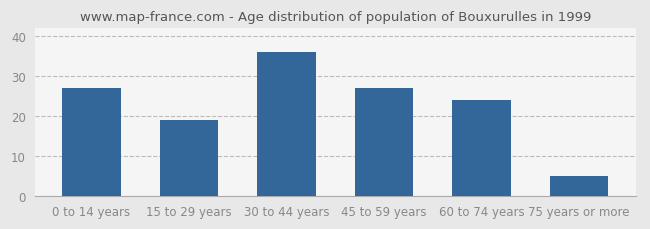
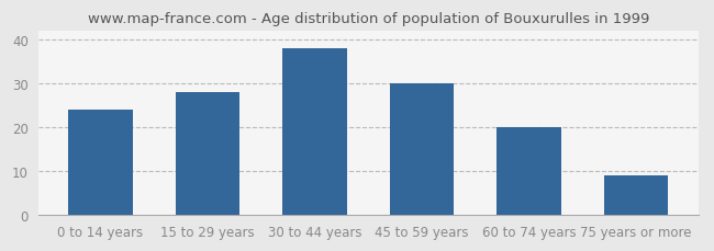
0 to 14 years: 27 -> 24
15 to 29 years: 19 -> 28
30 to 44 years: 36 -> 38
45 to 59 years: 27 -> 30
60 to 74 years: 24 -> 20
75 years or more: 5 -> 9
